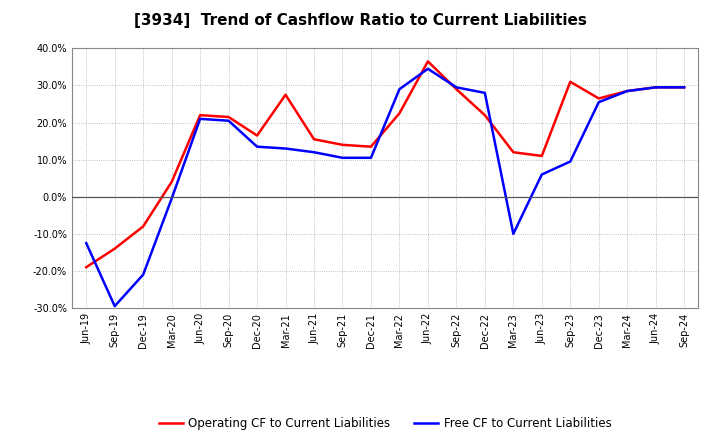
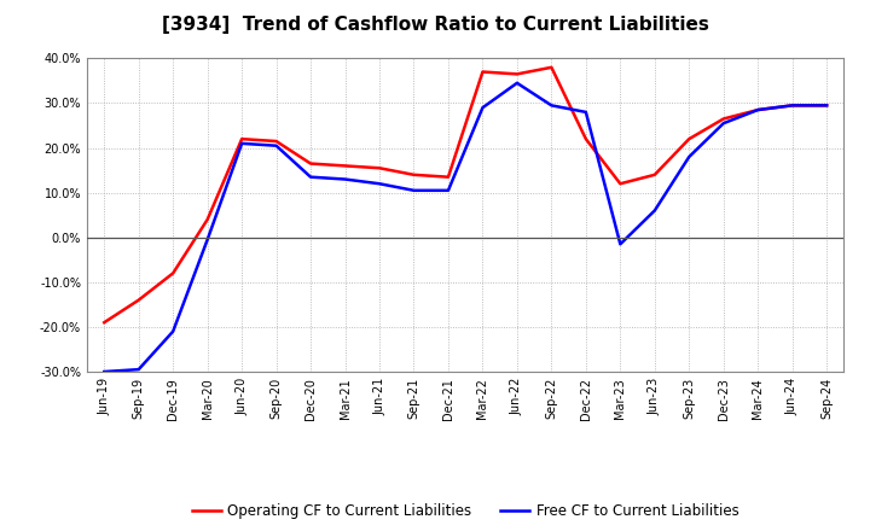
Free CF to Current Liabilities/Jun-19: -12.5% -> -30.0%
Operating CF to Current Liabilities/Mar-21: 27.5% -> 16.0%
Operating CF to Current Liabilities/Mar-22: 22.5% -> 37.0%
Operating CF to Current Liabilities/Sep-22: 29.0% -> 38.0%
Free CF to Current Liabilities/Mar-23: -10.0% -> -1.5%
Operating CF to Current Liabilities/Jun-23: 11.0% -> 14.0%
Operating CF to Current Liabilities/Sep-23: 31.0% -> 22.0%
Free CF to Current Liabilities/Sep-23: 9.5% -> 18.0%
